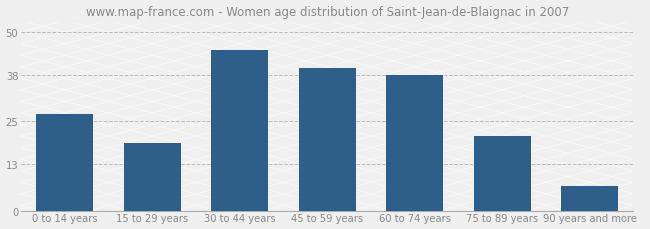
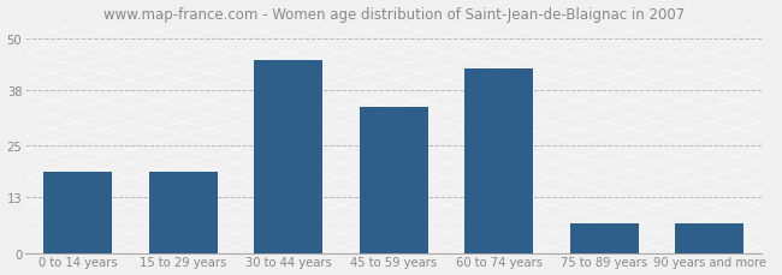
0 to 14 years: 27 -> 19
45 to 59 years: 40 -> 34
60 to 74 years: 38 -> 43
75 to 89 years: 21 -> 7
